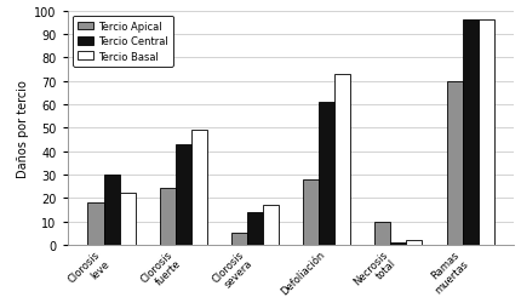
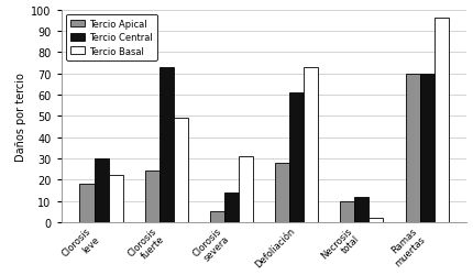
Tercio Central/Clorosis fuerte: 43 -> 73
Tercio Basal/Clorosis severa: 17 -> 31
Tercio Central/Necrosis total: 1 -> 12
Tercio Central/Ramas muertas: 96 -> 70
